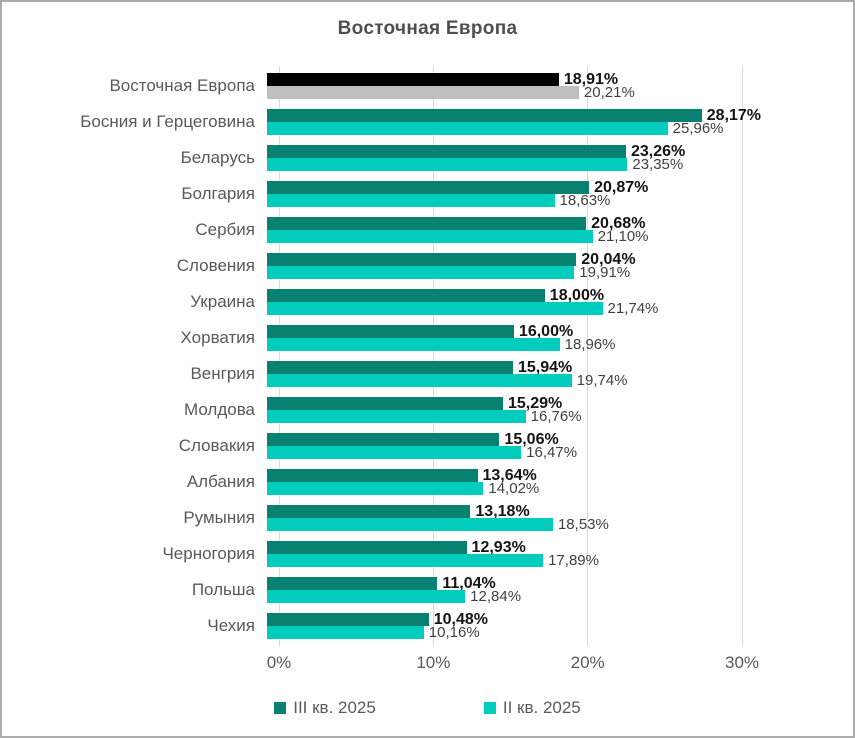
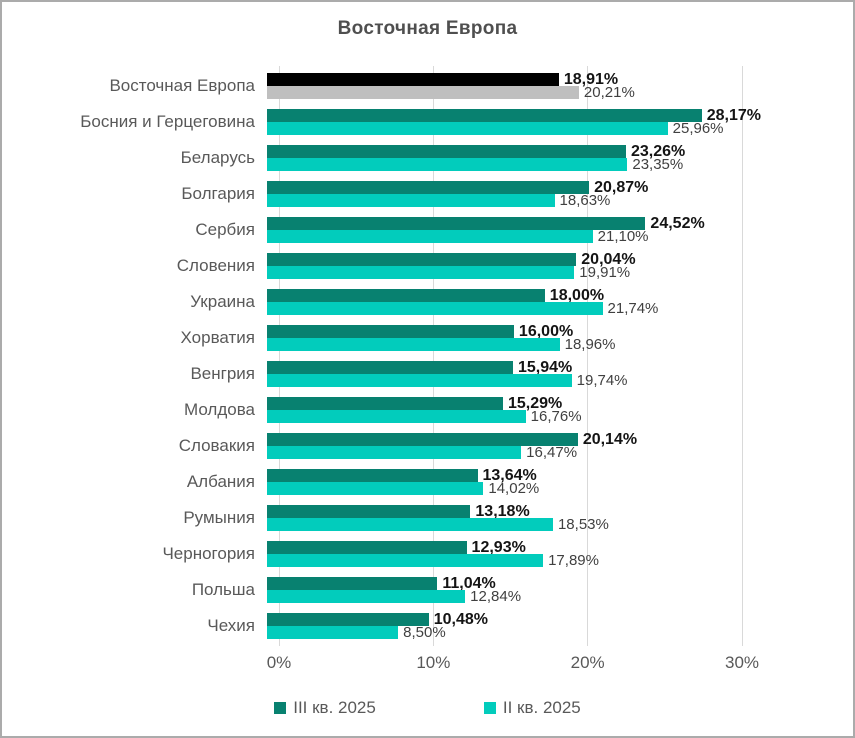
III кв. 2025/Сербия: 20,68% -> 24,52%
III кв. 2025/Словакия: 15,06% -> 20,14%
II кв. 2025/Чехия: 10,16% -> 8,50%
